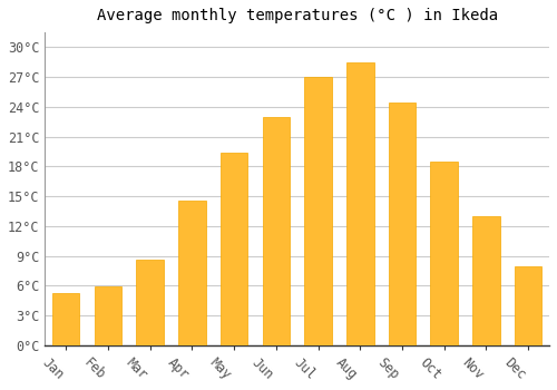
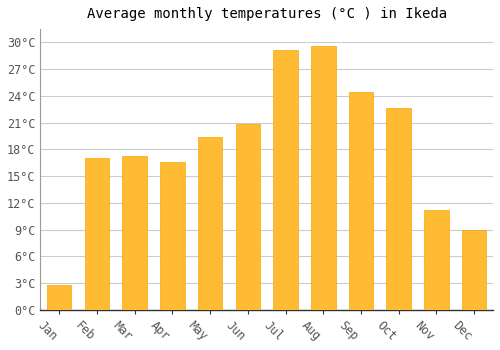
Jan: 5.2°C -> 2.8°C
Feb: 5.9°C -> 17.0°C
Mar: 8.6°C -> 17.2°C
Apr: 14.6°C -> 16.6°C
Jun: 23.0°C -> 20.8°C
Jul: 27.0°C -> 29.2°C
Aug: 28.5°C -> 29.6°C
Oct: 18.5°C -> 22.6°C
Nov: 13.0°C -> 11.2°C
Dec: 7.9°C -> 9.0°C
